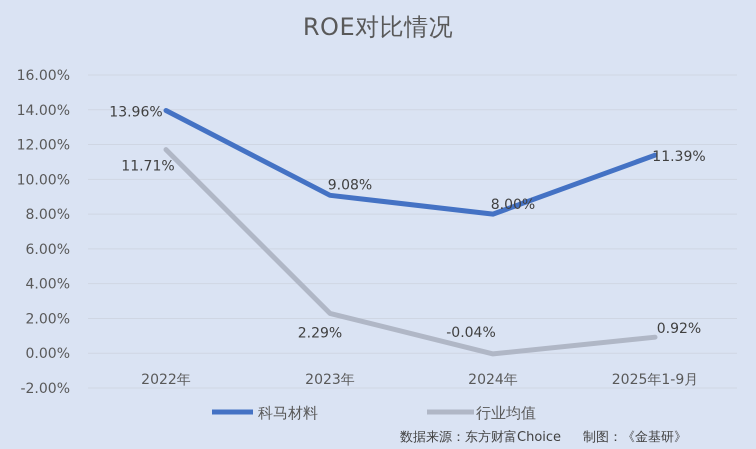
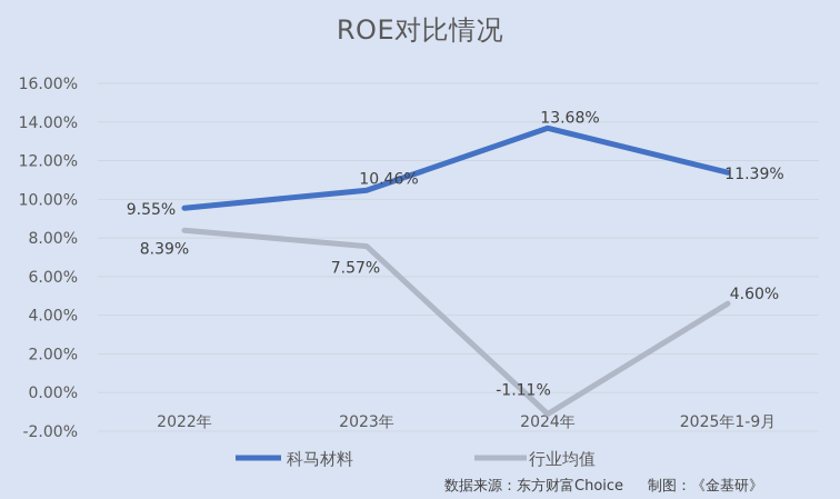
科马材料/2022年: 13.96% -> 9.55%
行业均值/2022年: 11.71% -> 8.39%
科马材料/2023年: 9.08% -> 10.46%
行业均值/2023年: 2.29% -> 7.57%
科马材料/2024年: 8.00% -> 13.68%
行业均值/2024年: -0.04% -> -1.11%
行业均值/2025年1-9月: 0.92% -> 4.60%
